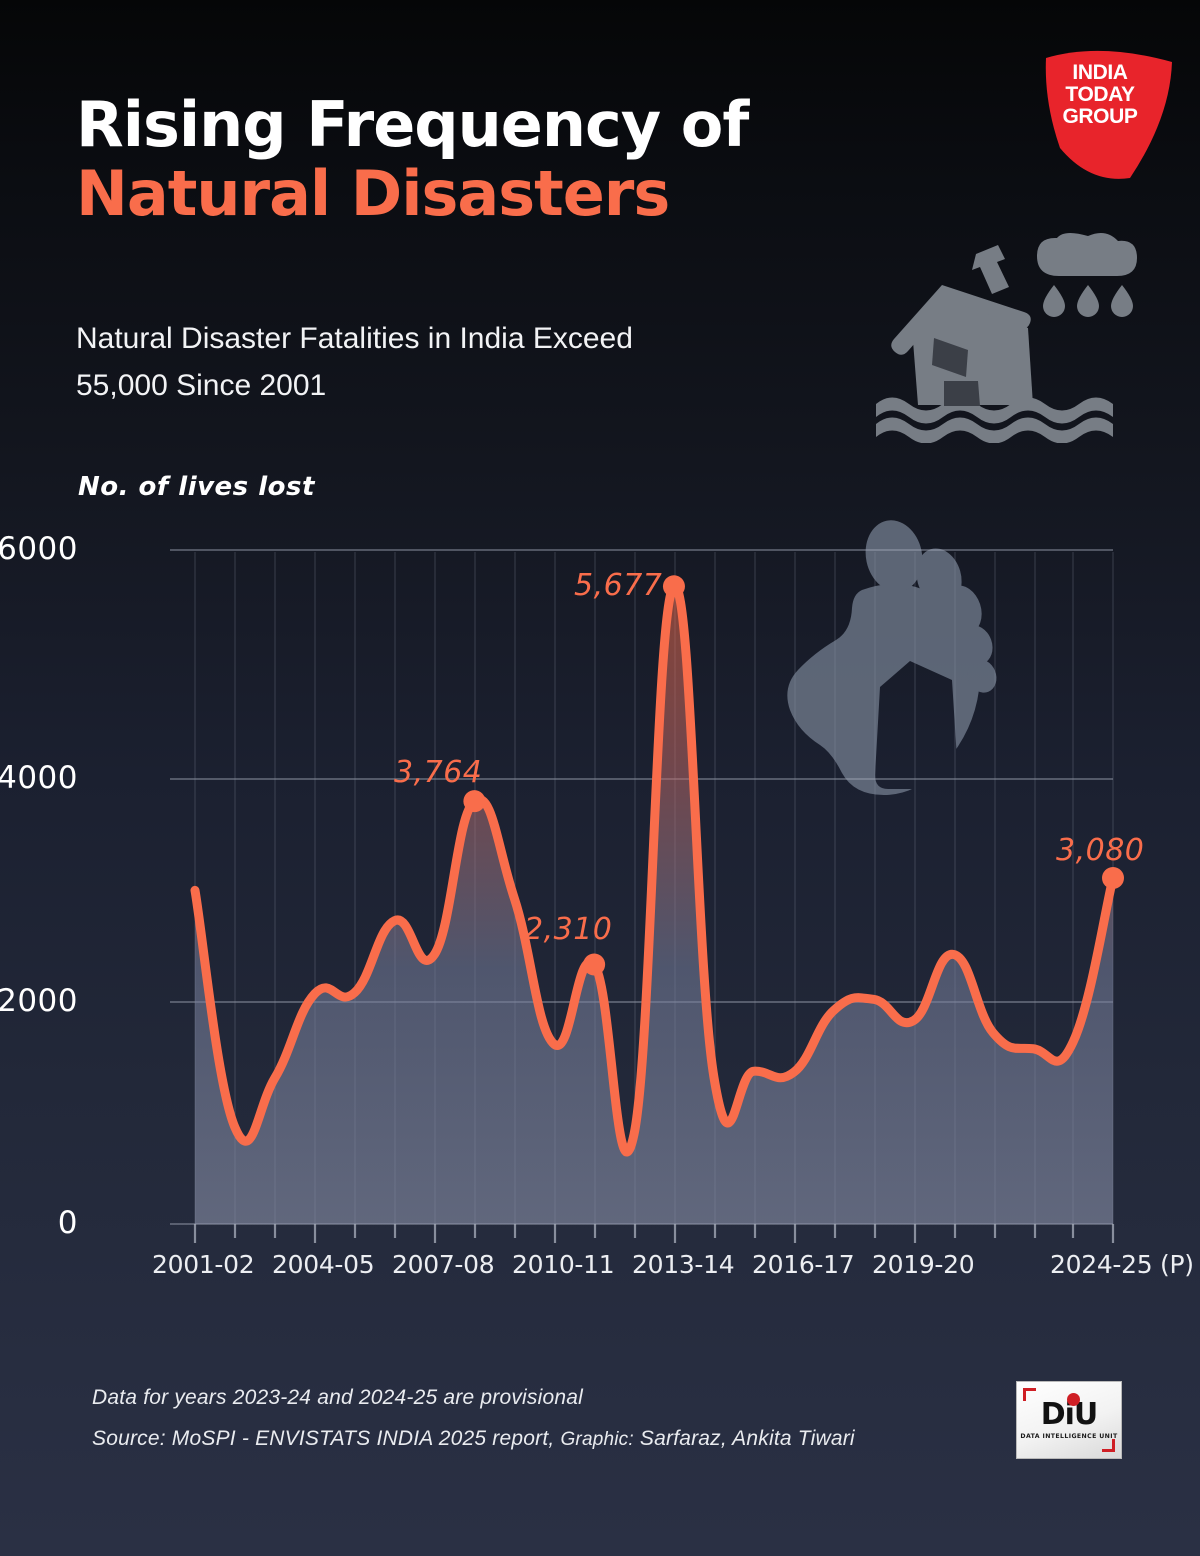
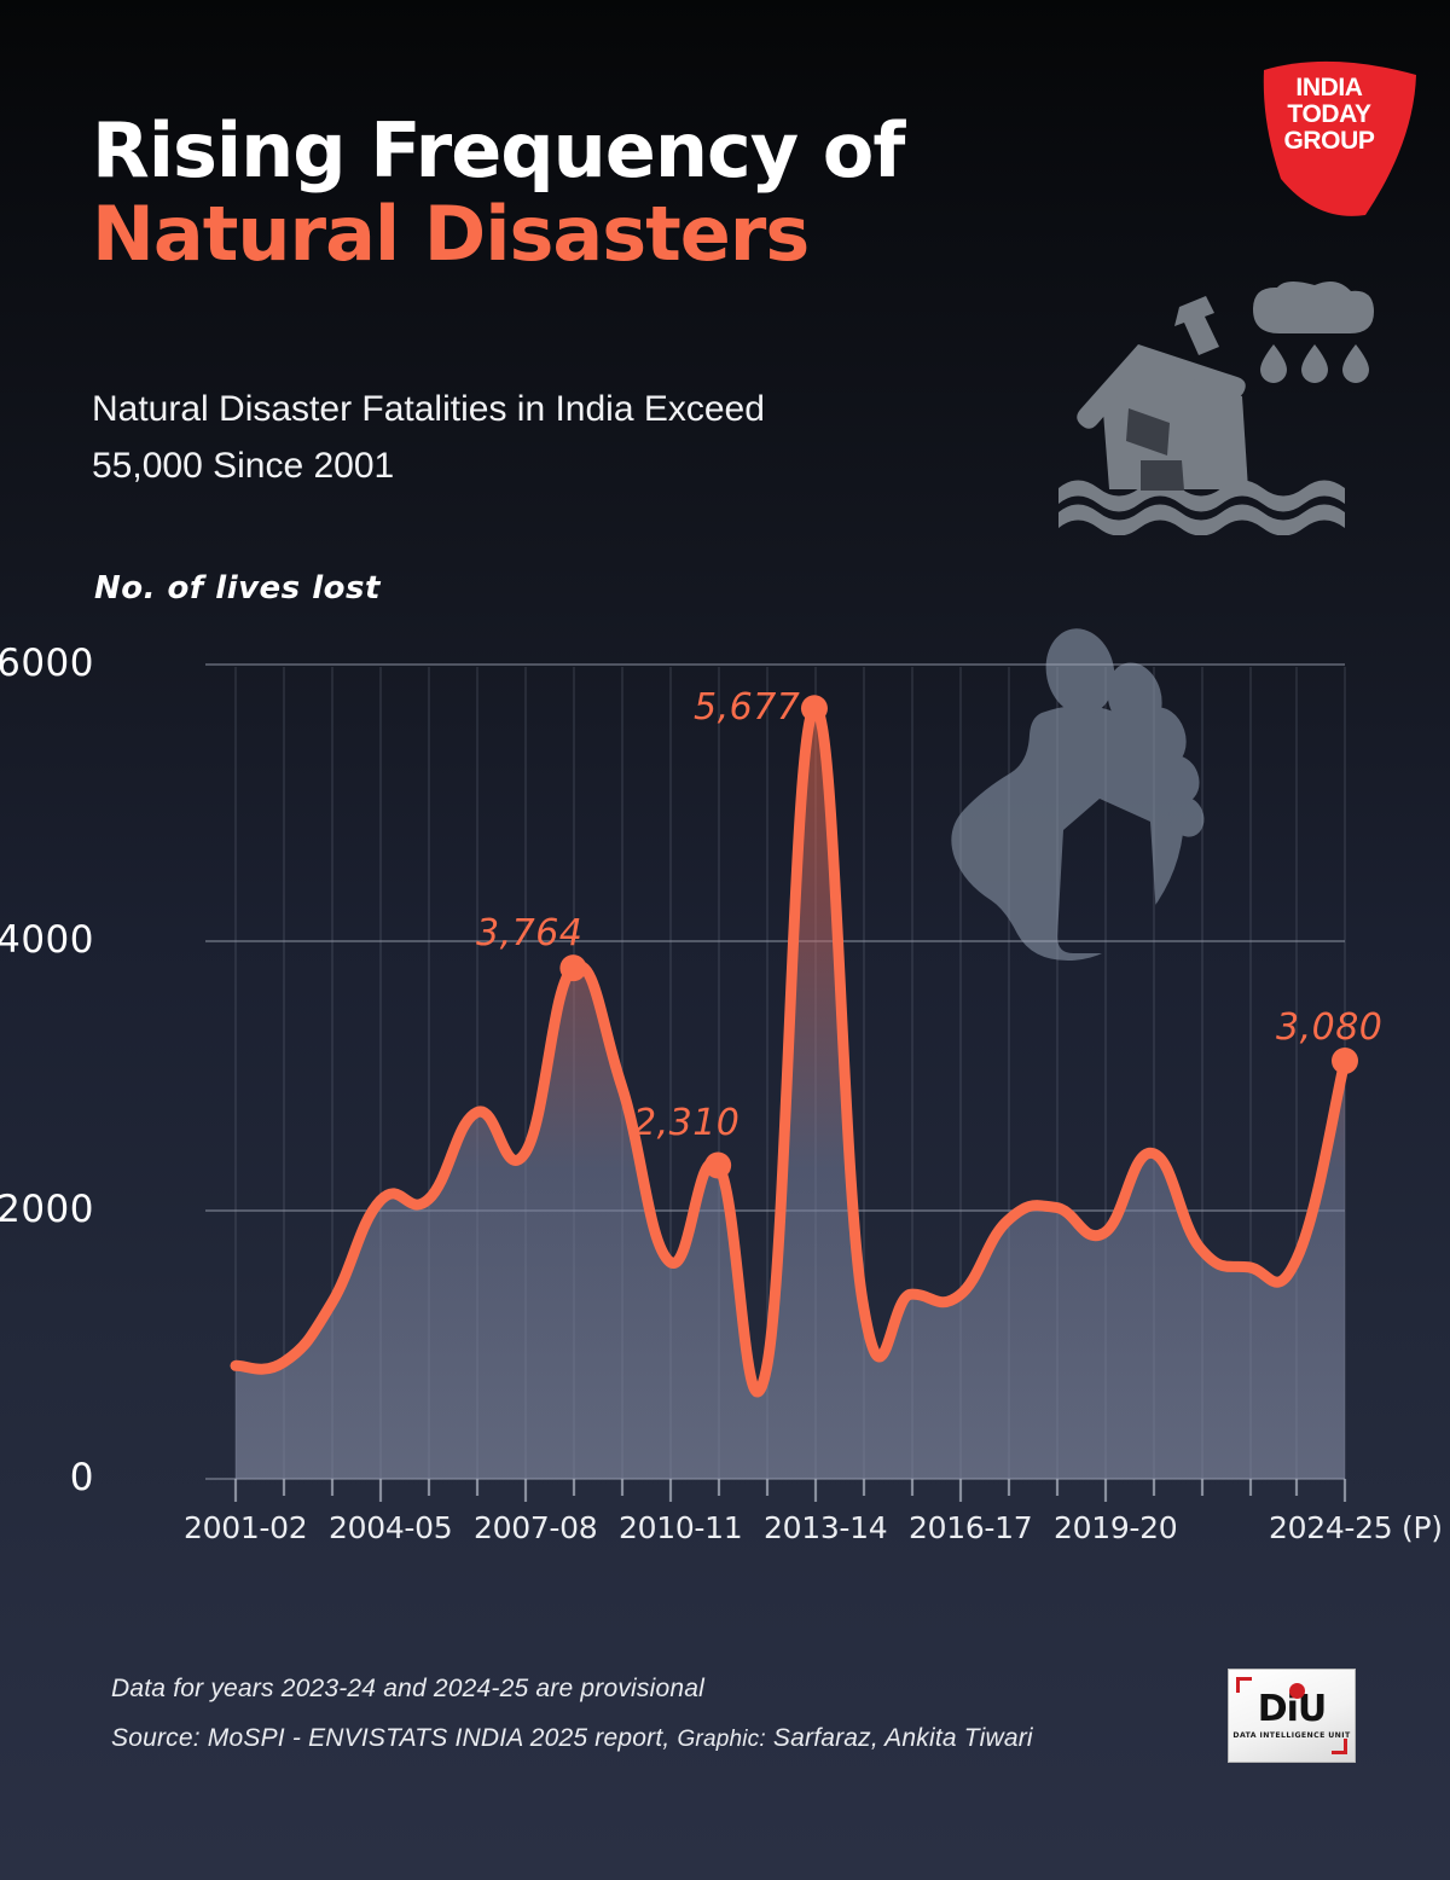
2001-02: 2970 -> 830
